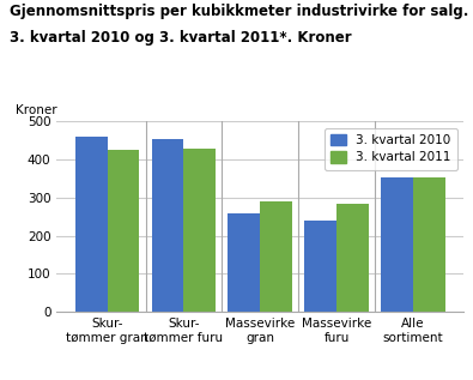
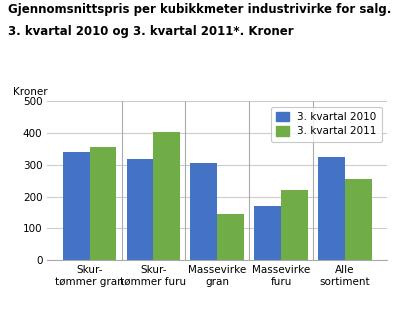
3. kvartal 2010/Skur- tømmer gran: 460 -> 340
3. kvartal 2011/Skur- tømmer gran: 427 -> 355
3. kvartal 2010/Skur- tømmer furu: 453 -> 320
3. kvartal 2011/Skur- tømmer furu: 428 -> 405
3. kvartal 2010/Massevirke gran: 257 -> 305
3. kvartal 2011/Massevirke gran: 289 -> 145
3. kvartal 2010/Massevirke furu: 241 -> 170
3. kvartal 2011/Massevirke furu: 283 -> 220
3. kvartal 2010/Alle sortiment: 353 -> 325
3. kvartal 2011/Alle sortiment: 352 -> 255
